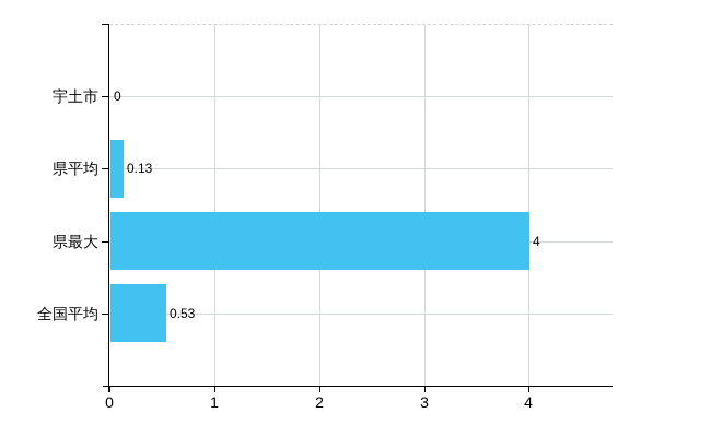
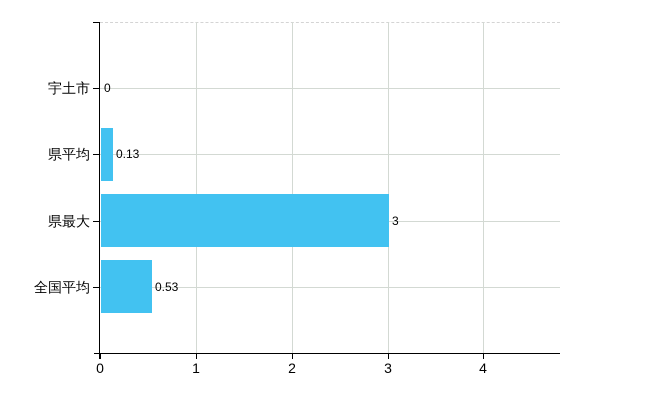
県最大: 4 -> 3
